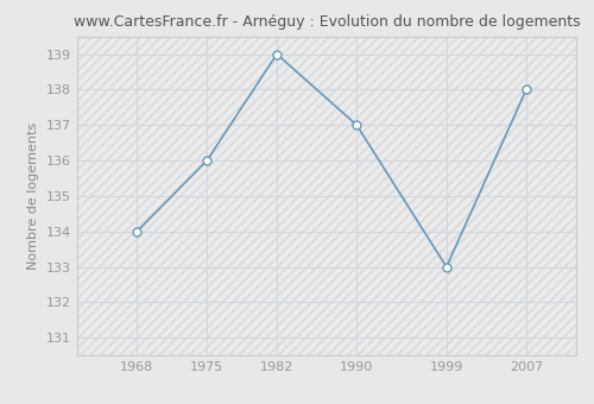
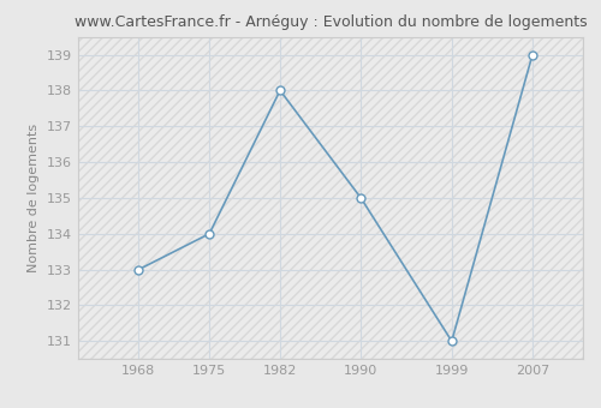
1968: 134 -> 133
1975: 136 -> 134
1982: 139 -> 138
1990: 137 -> 135
1999: 133 -> 131
2007: 138 -> 139
